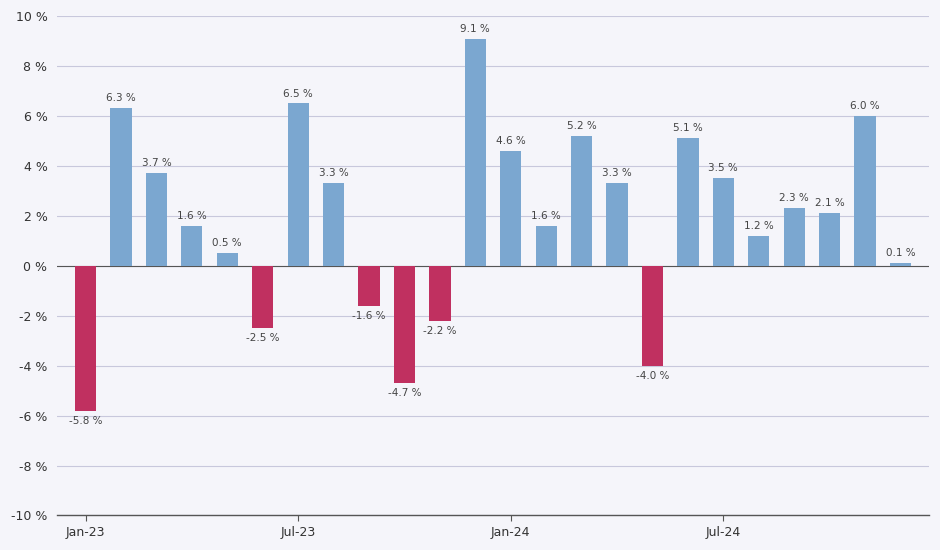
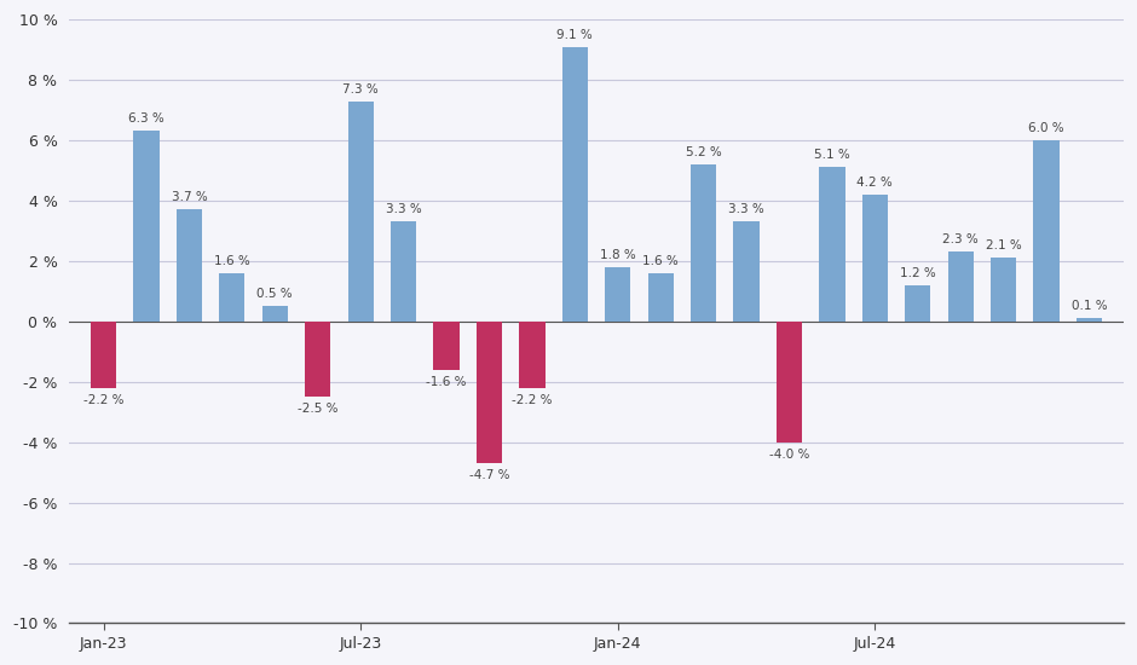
Jan-23: -5.8 -> -2.2
Jul-23: 6.5 -> 7.3
Jan-24: 4.6 -> 1.8
Jul-24: 3.5 -> 4.2
